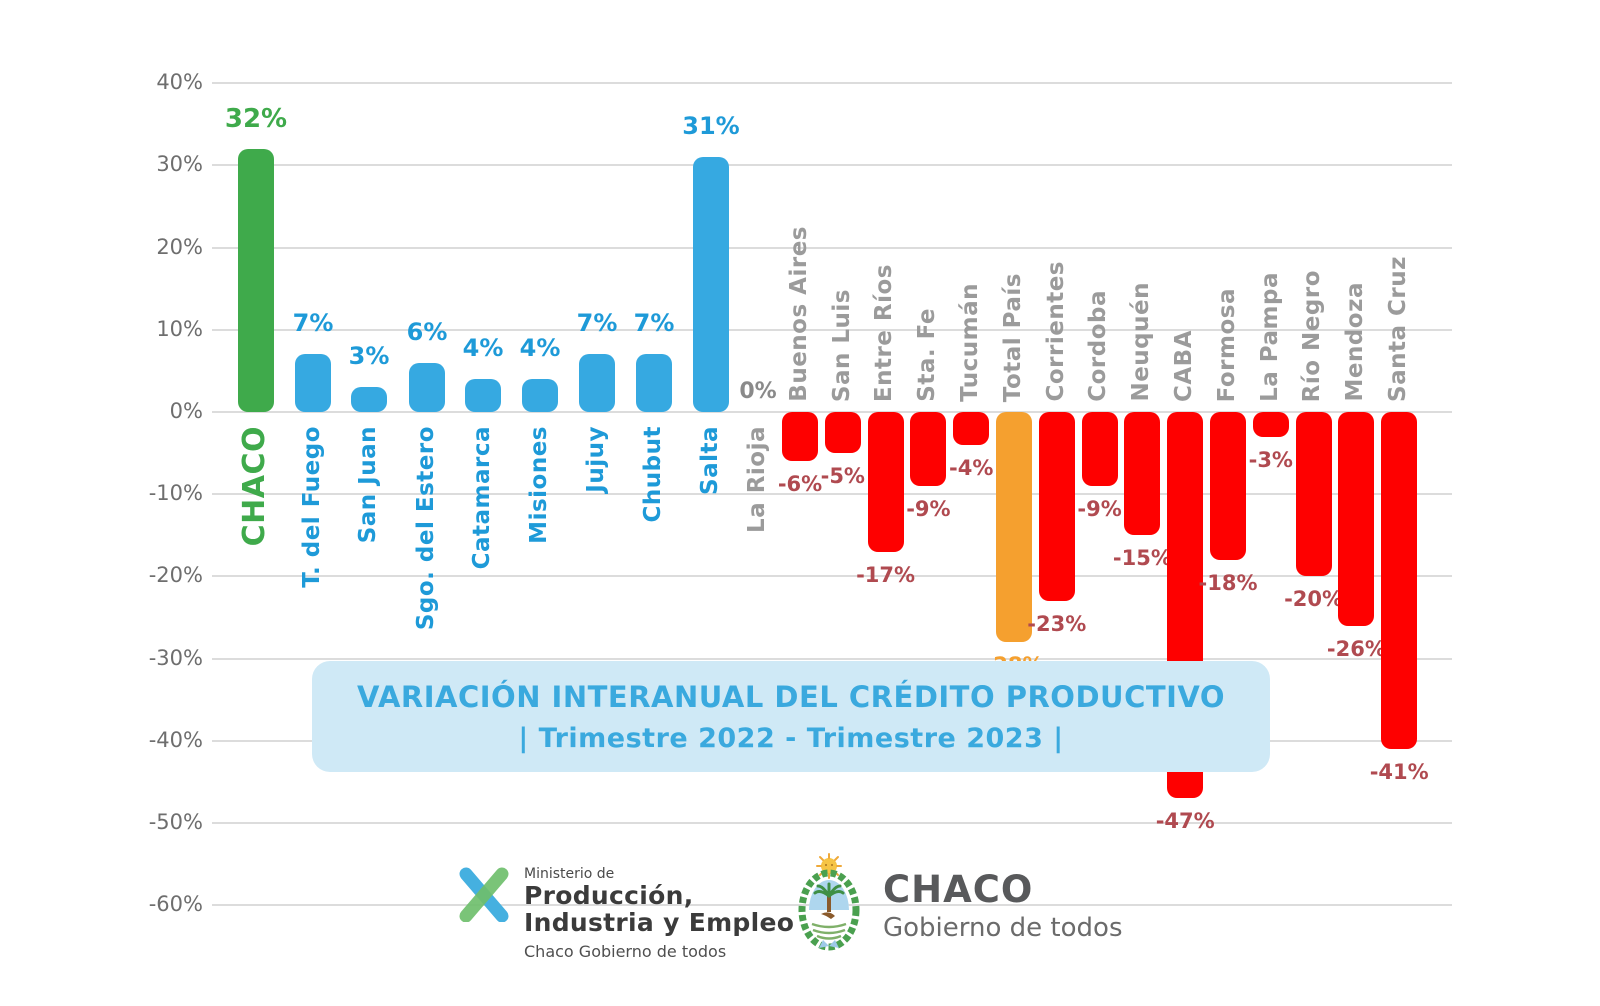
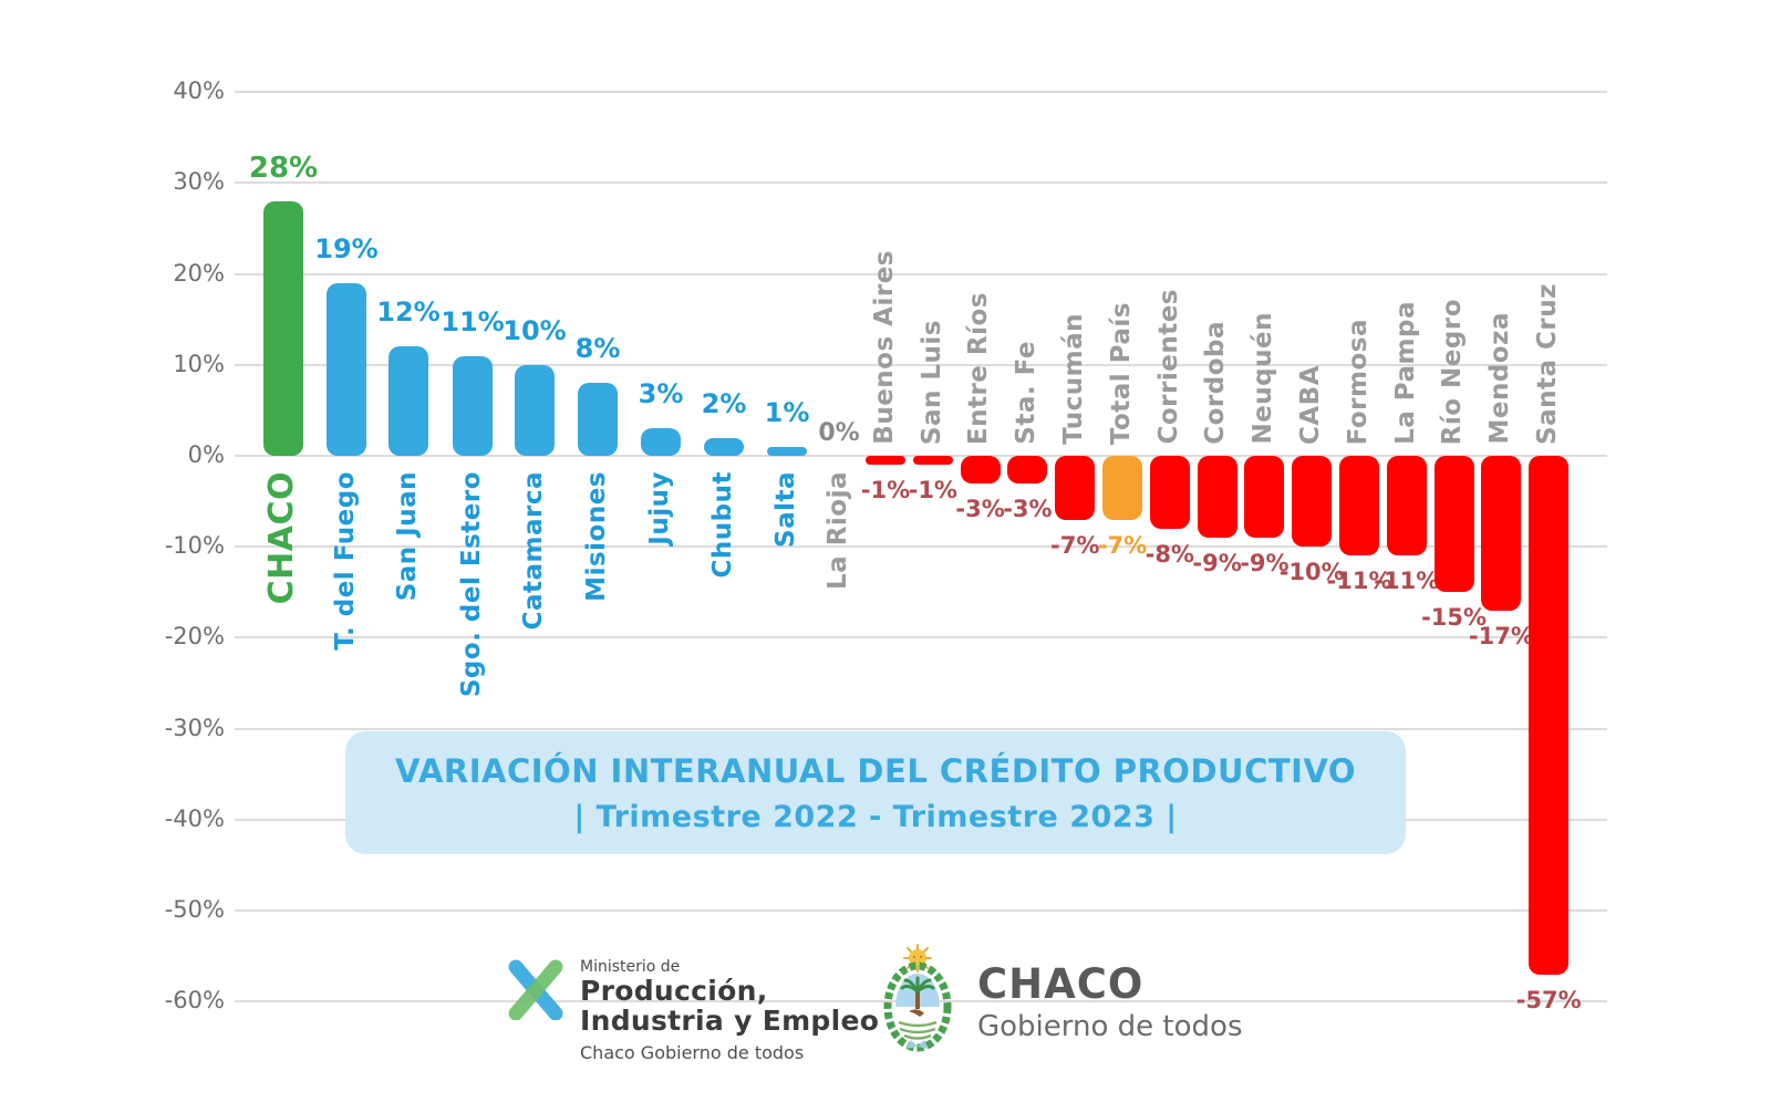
CHACO: 32% -> 28%
T. del Fuego: 7% -> 19%
San Juan: 3% -> 12%
Sgo. del Estero: 6% -> 11%
Catamarca: 4% -> 10%
Misiones: 4% -> 8%
Jujuy: 7% -> 3%
Chubut: 7% -> 2%
Salta: 31% -> 1%
Buenos Aires: -6% -> -1%
San Luis: -5% -> -1%
Entre Ríos: -17% -> -3%
Sta. Fe: -9% -> -3%
Tucumán: -4% -> -7%
Total País: -28% -> -7%
Corrientes: -23% -> -8%
Neuquén: -15% -> -9%
CABA: -47% -> -10%
Formosa: -18% -> -11%
La Pampa: -3% -> -11%
Río Negro: -20% -> -15%
Mendoza: -26% -> -17%
Santa Cruz: -41% -> -57%
